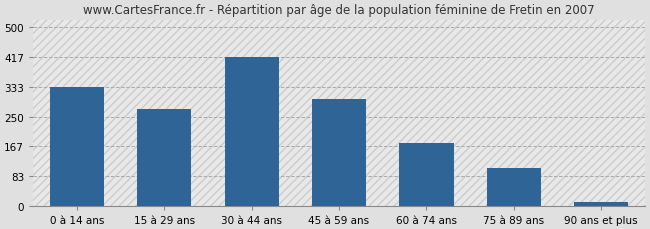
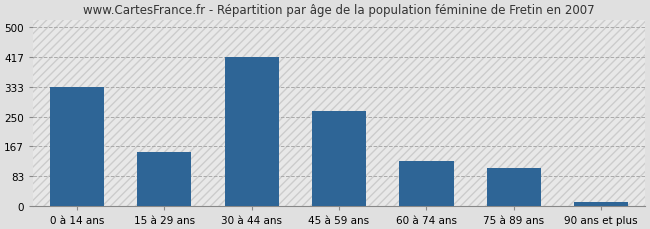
15 à 29 ans: 270 -> 150
45 à 59 ans: 300 -> 265
60 à 74 ans: 175 -> 125
